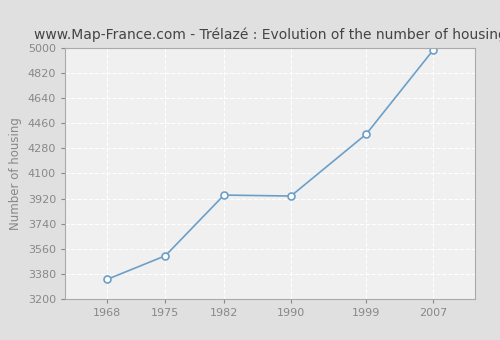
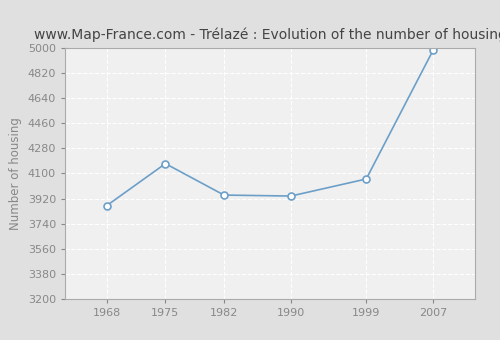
1968: 3340 -> 3870
1975: 3510 -> 4170
1999: 4380 -> 4060
